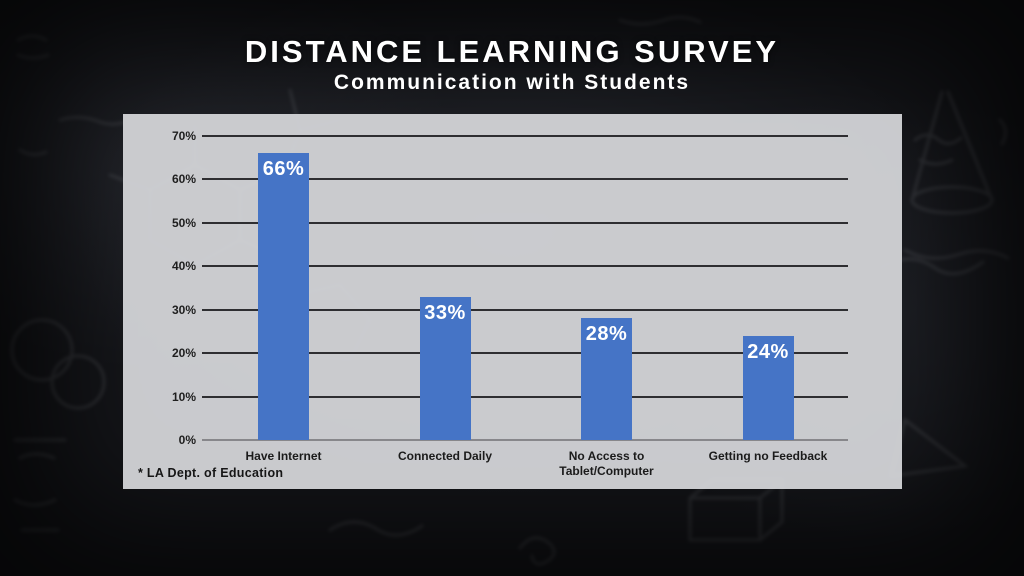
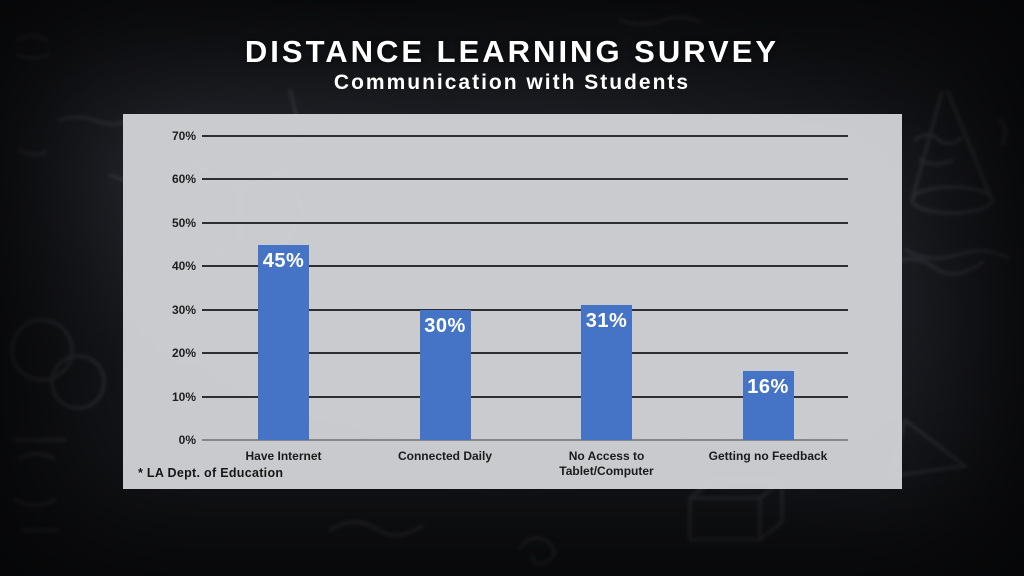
Have Internet: 66% -> 45%
Connected Daily: 33% -> 30%
No Access to Tablet/Computer: 28% -> 31%
Getting no Feedback: 24% -> 16%
